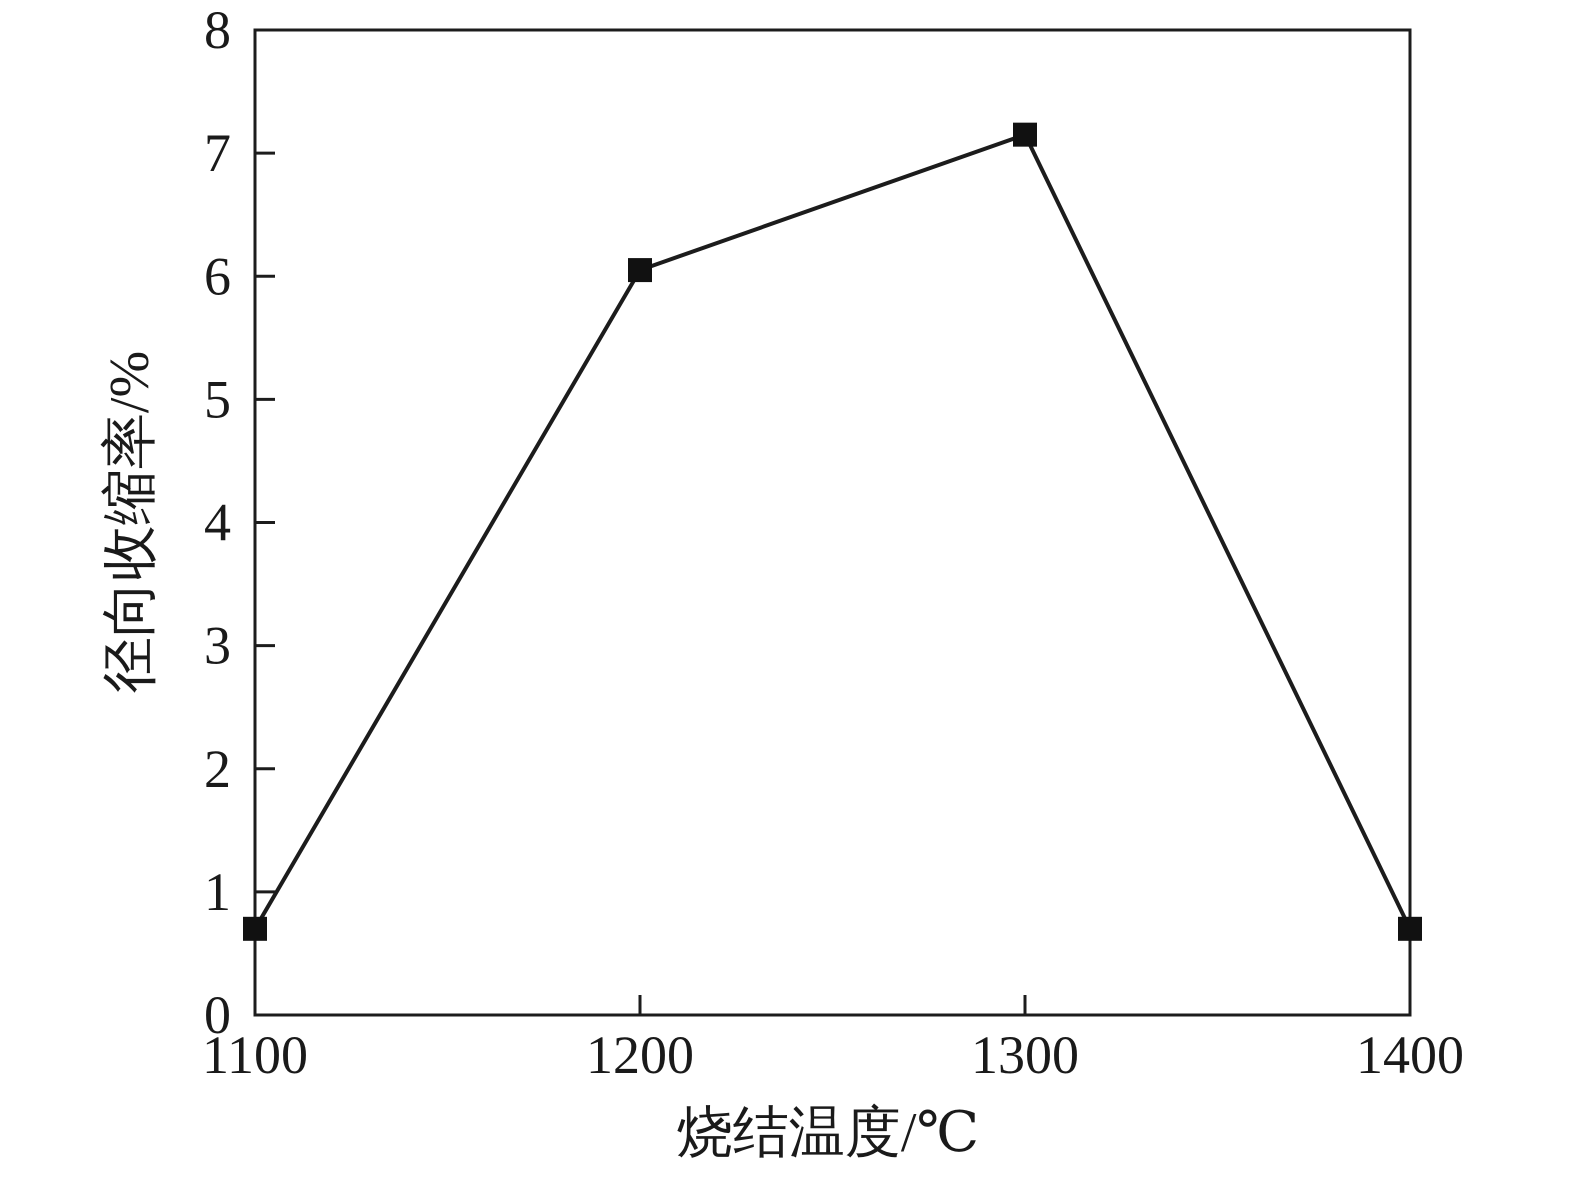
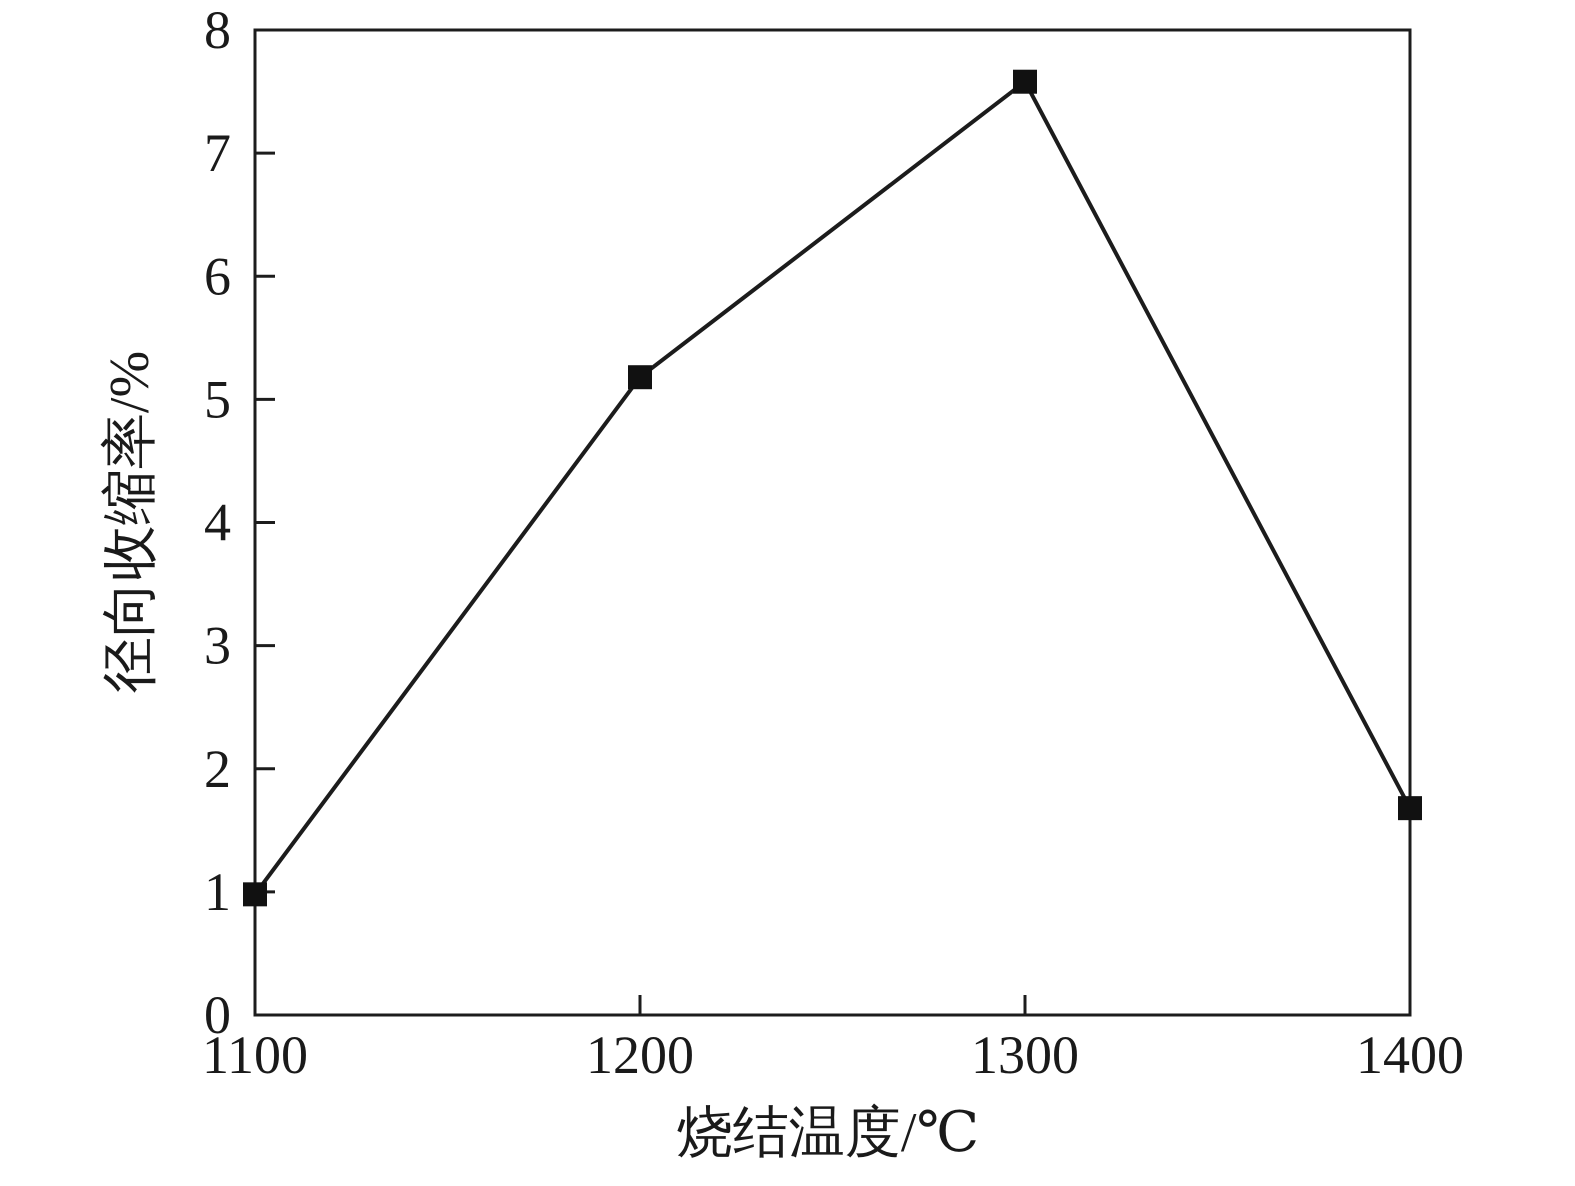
1100: 0.70 -> 0.98
1200: 6.05 -> 5.18
1300: 7.15 -> 7.58
1400: 0.70 -> 1.68
